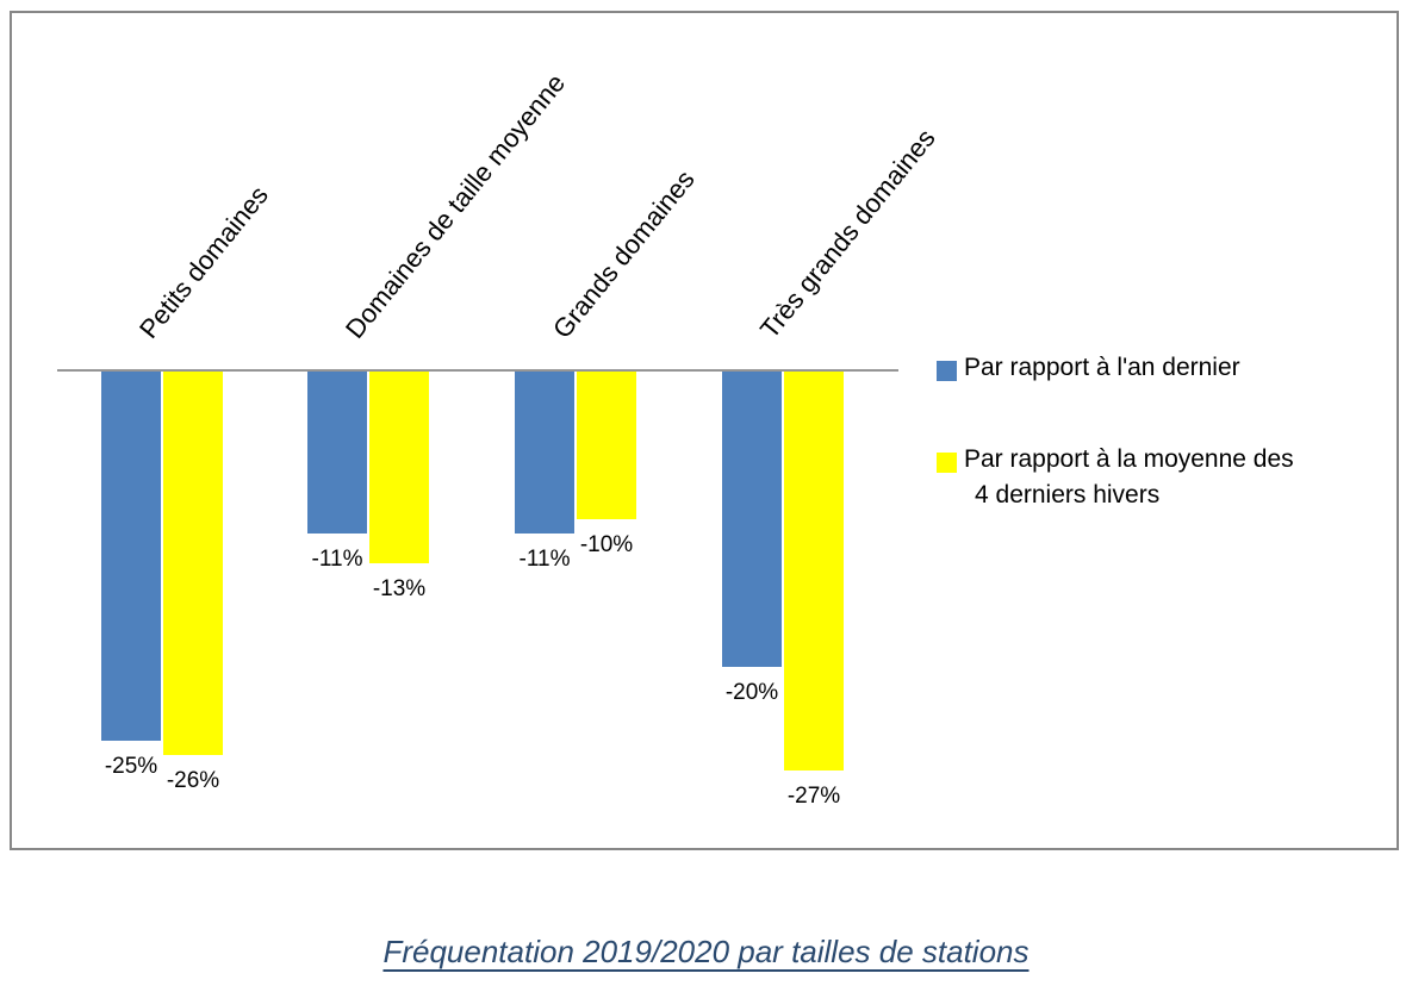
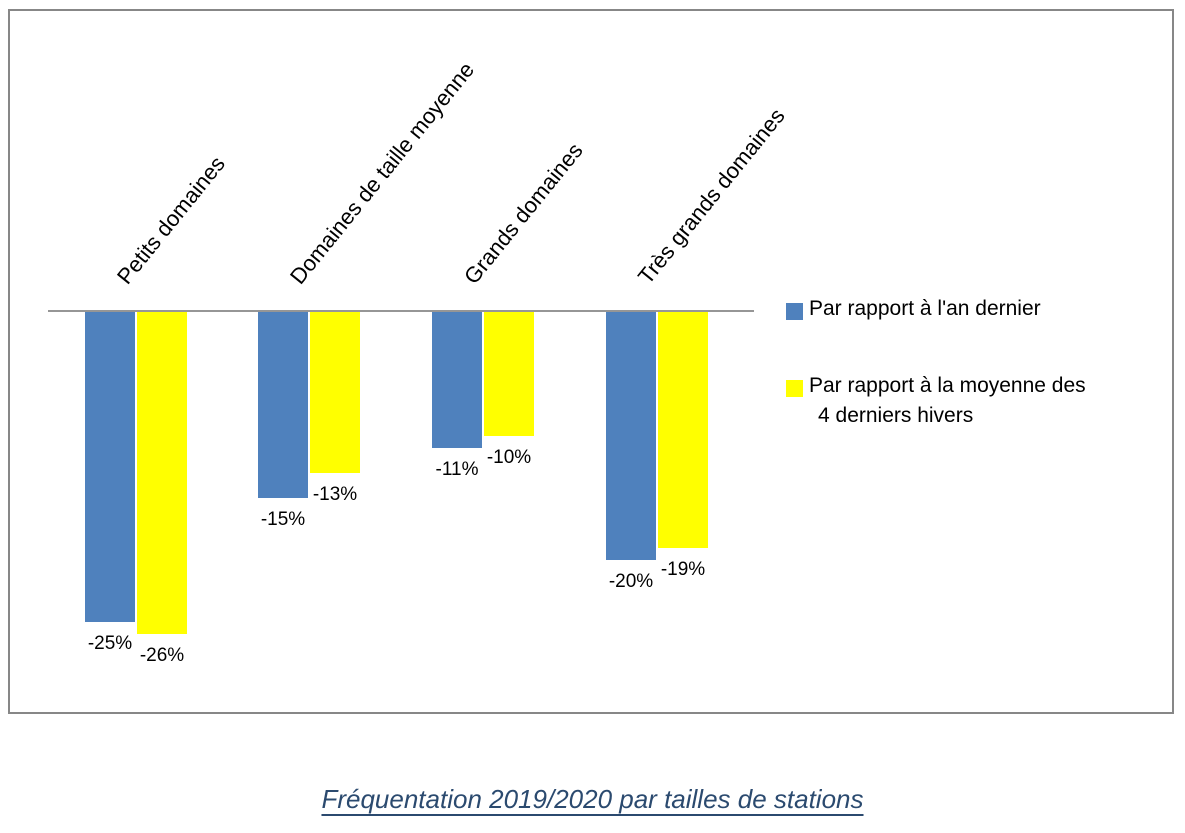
Par rapport à l'an dernier/Domaines de taille moyenne: -11% -> -15%
Par rapport à la moyenne des 4 derniers hivers/Très grands domaines: -27% -> -19%
